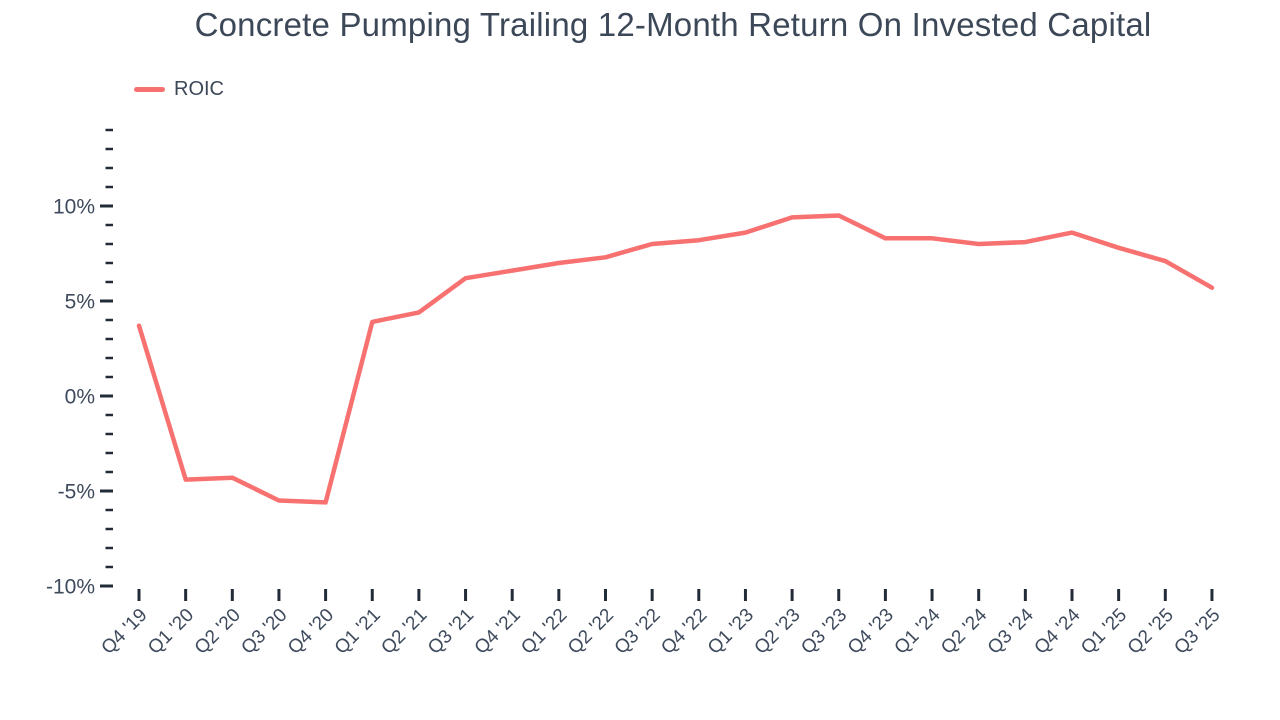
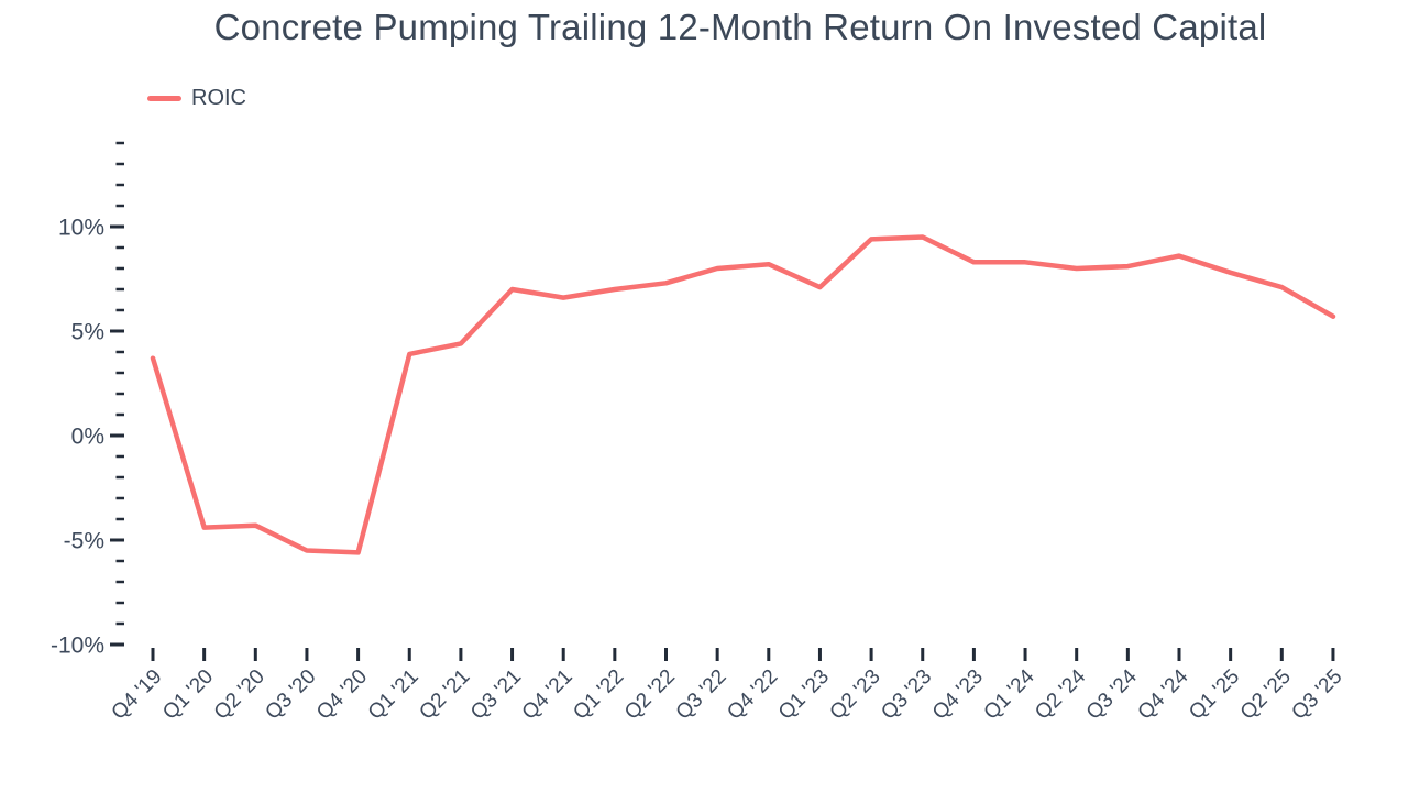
Q3 '21: 6.2% -> 7.0%
Q1 '23: 8.6% -> 7.1%
